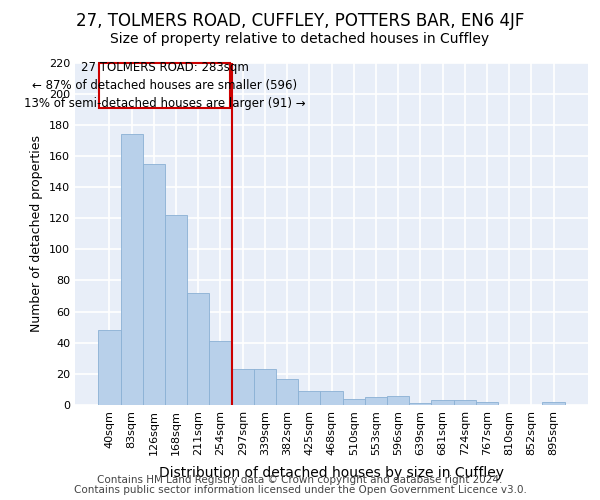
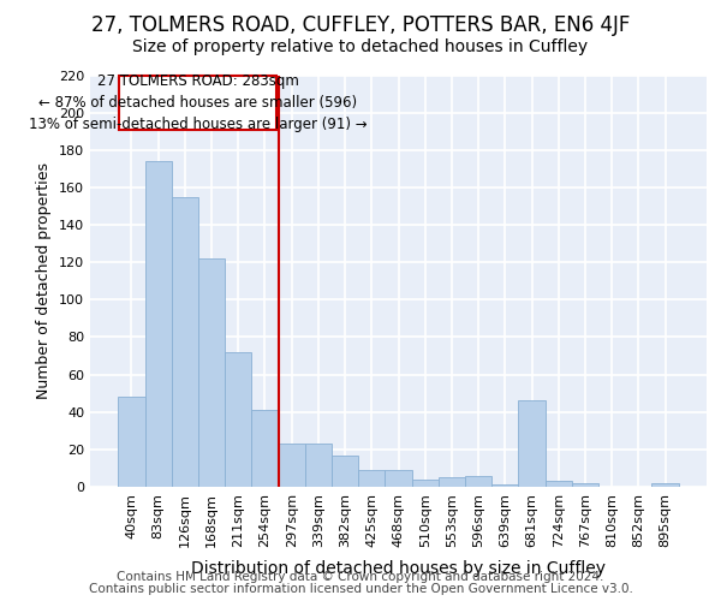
681sqm: 3 -> 46
